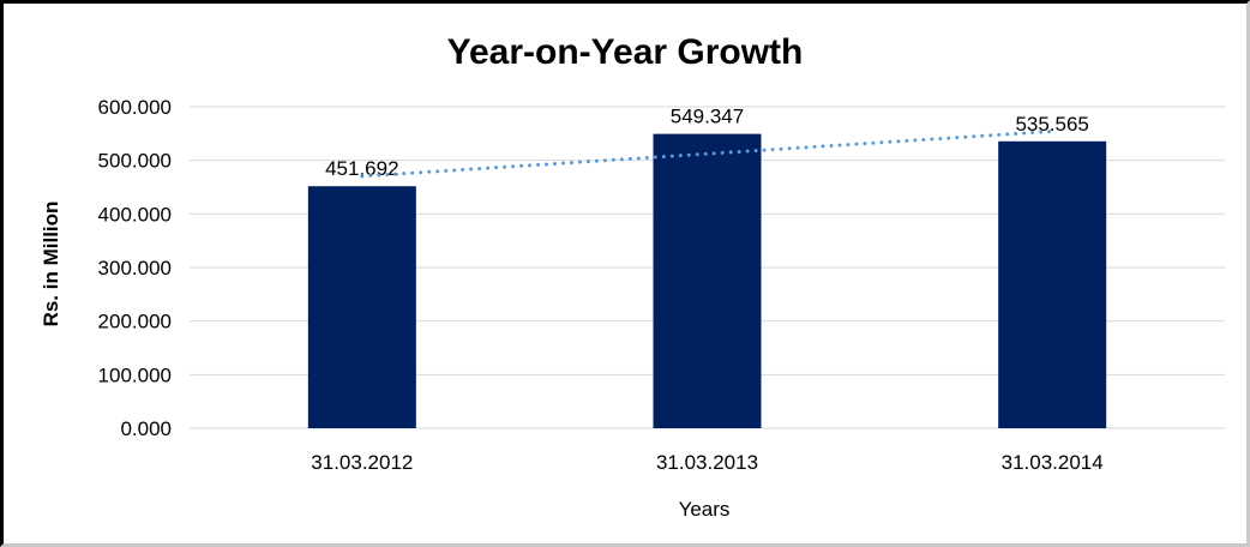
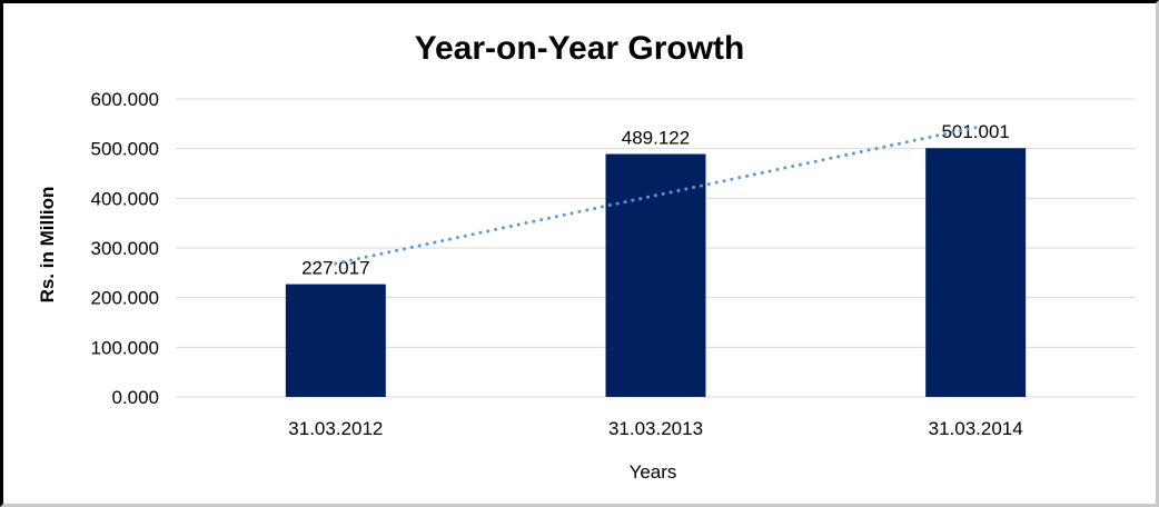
31.03.2012: 451.692 -> 227.017
31.03.2013: 549.347 -> 489.122
31.03.2014: 535.565 -> 501.001
